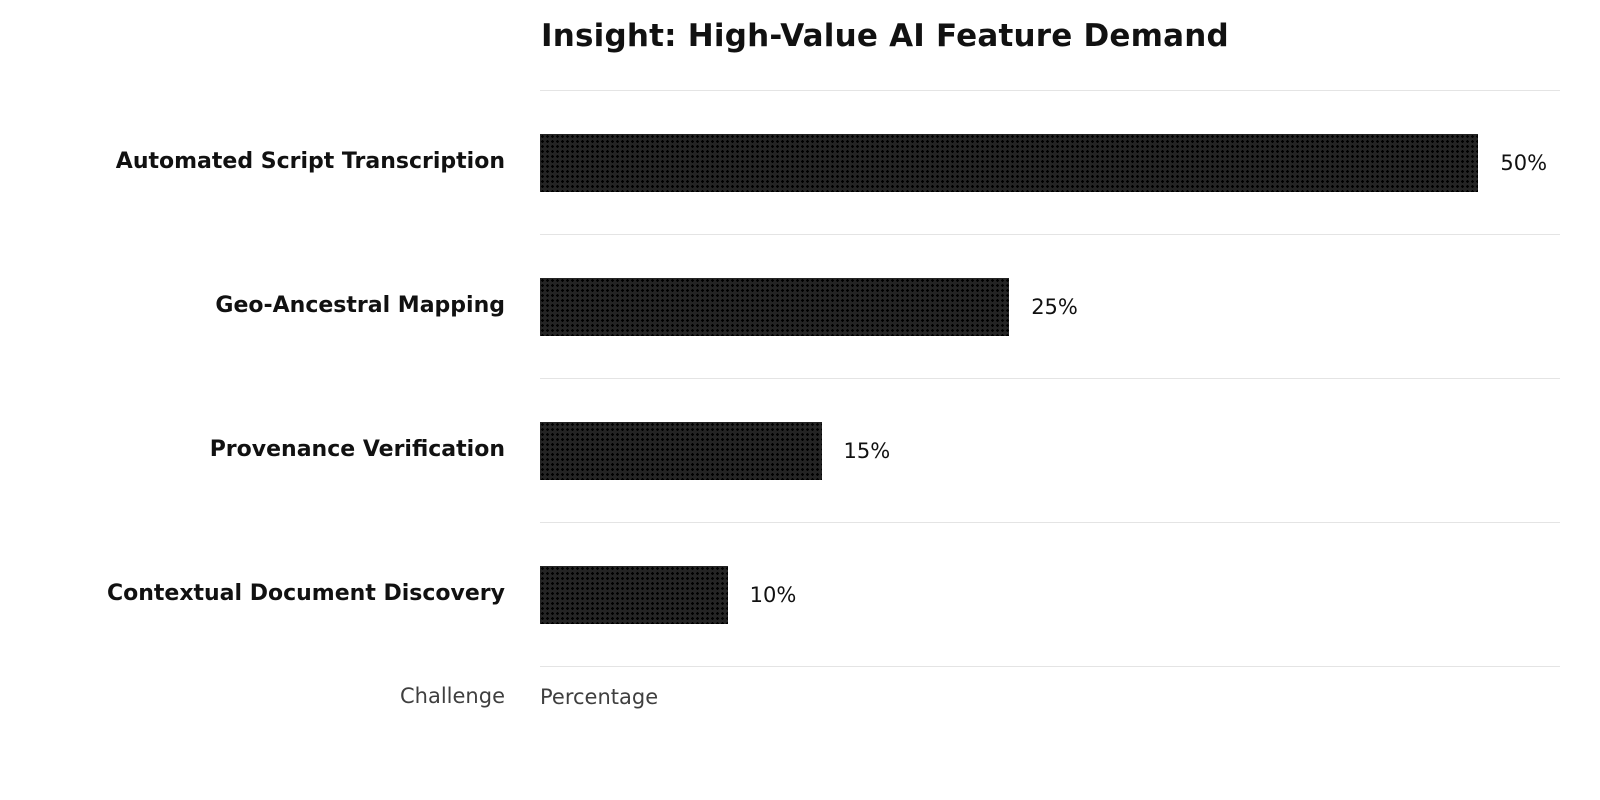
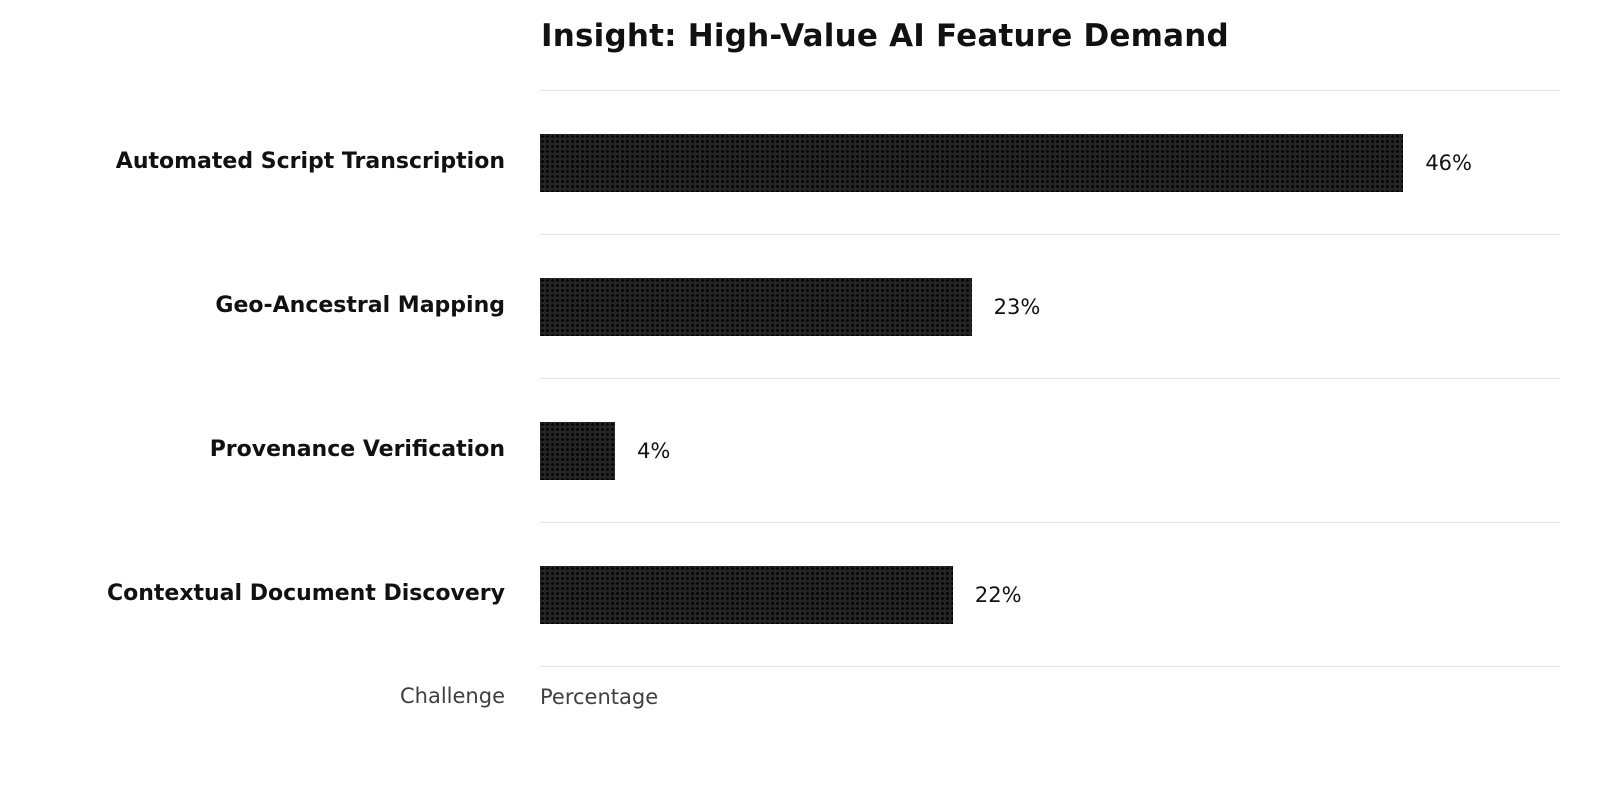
Automated Script Transcription: 50% -> 46%
Geo-Ancestral Mapping: 25% -> 23%
Provenance Verification: 15% -> 4%
Contextual Document Discovery: 10% -> 22%
